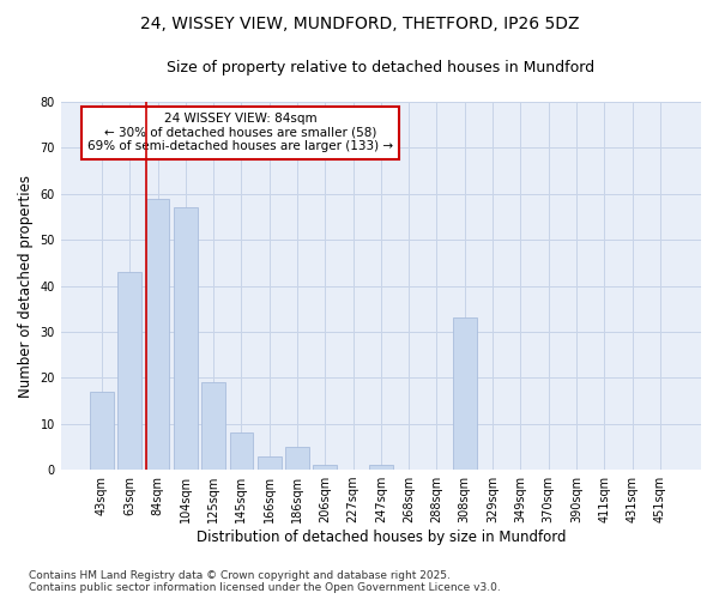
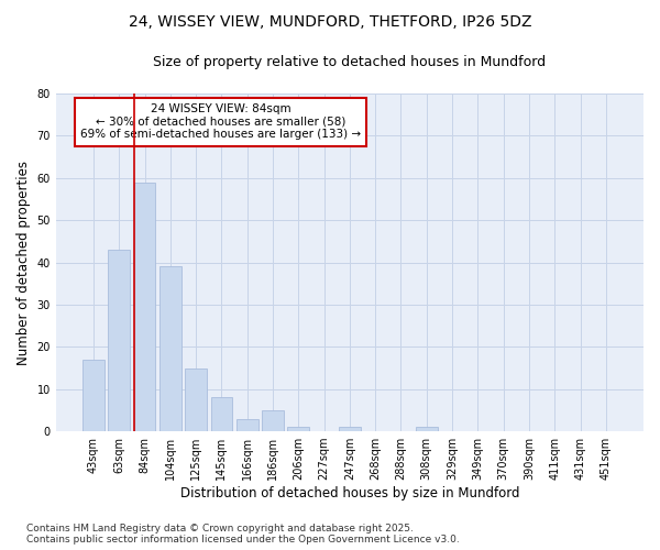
104sqm: 57 -> 39
125sqm: 19 -> 15
308sqm: 33 -> 1
